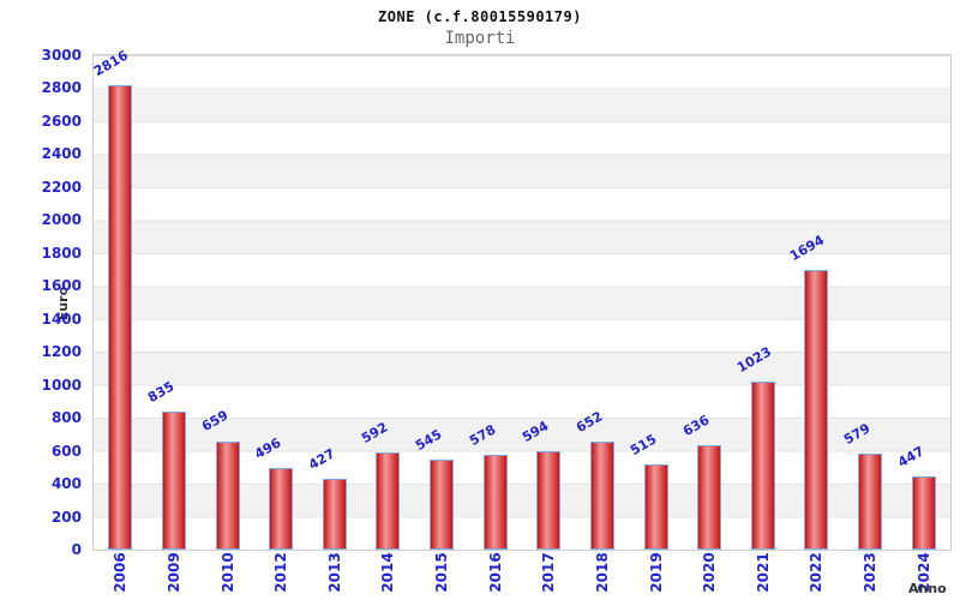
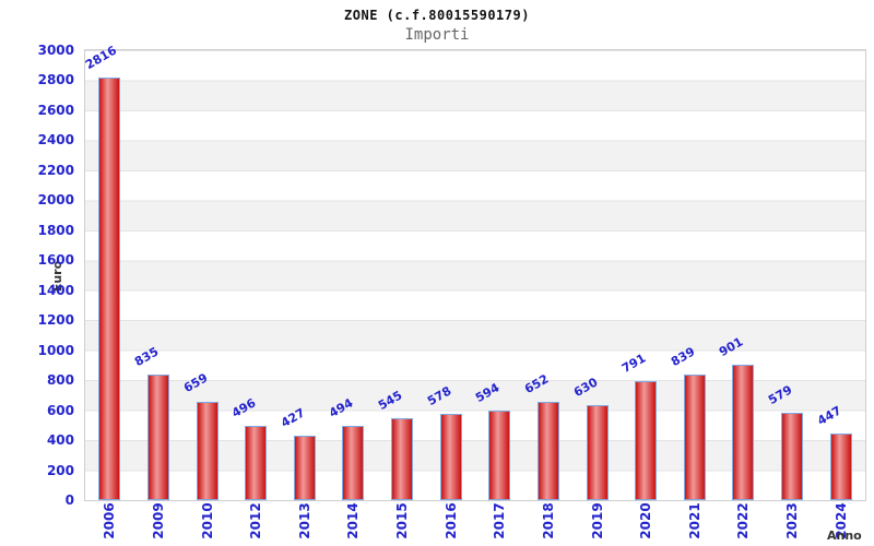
2014: 592 -> 494
2019: 515 -> 630
2020: 636 -> 791
2021: 1023 -> 839
2022: 1694 -> 901
